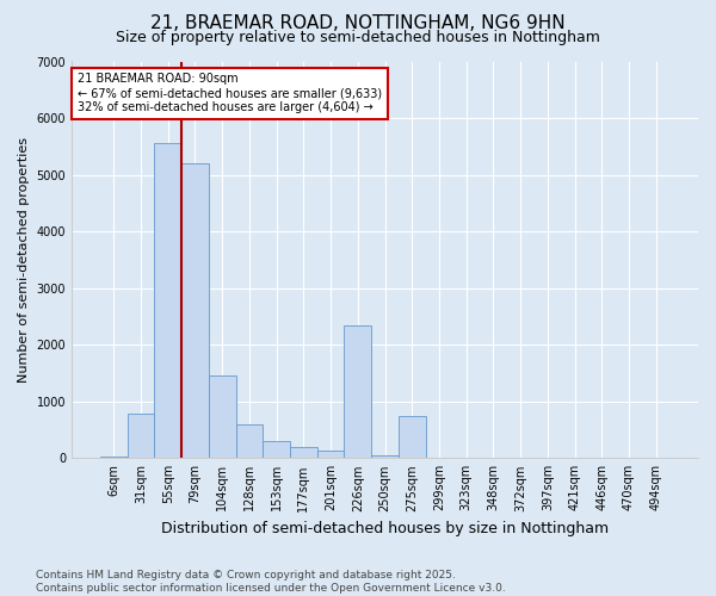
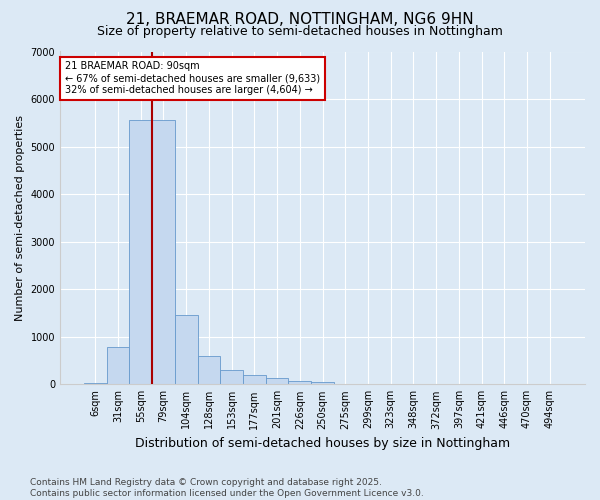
79sqm: 5200 -> 5550
226sqm: 2350 -> 70
275sqm: 750 -> 10
